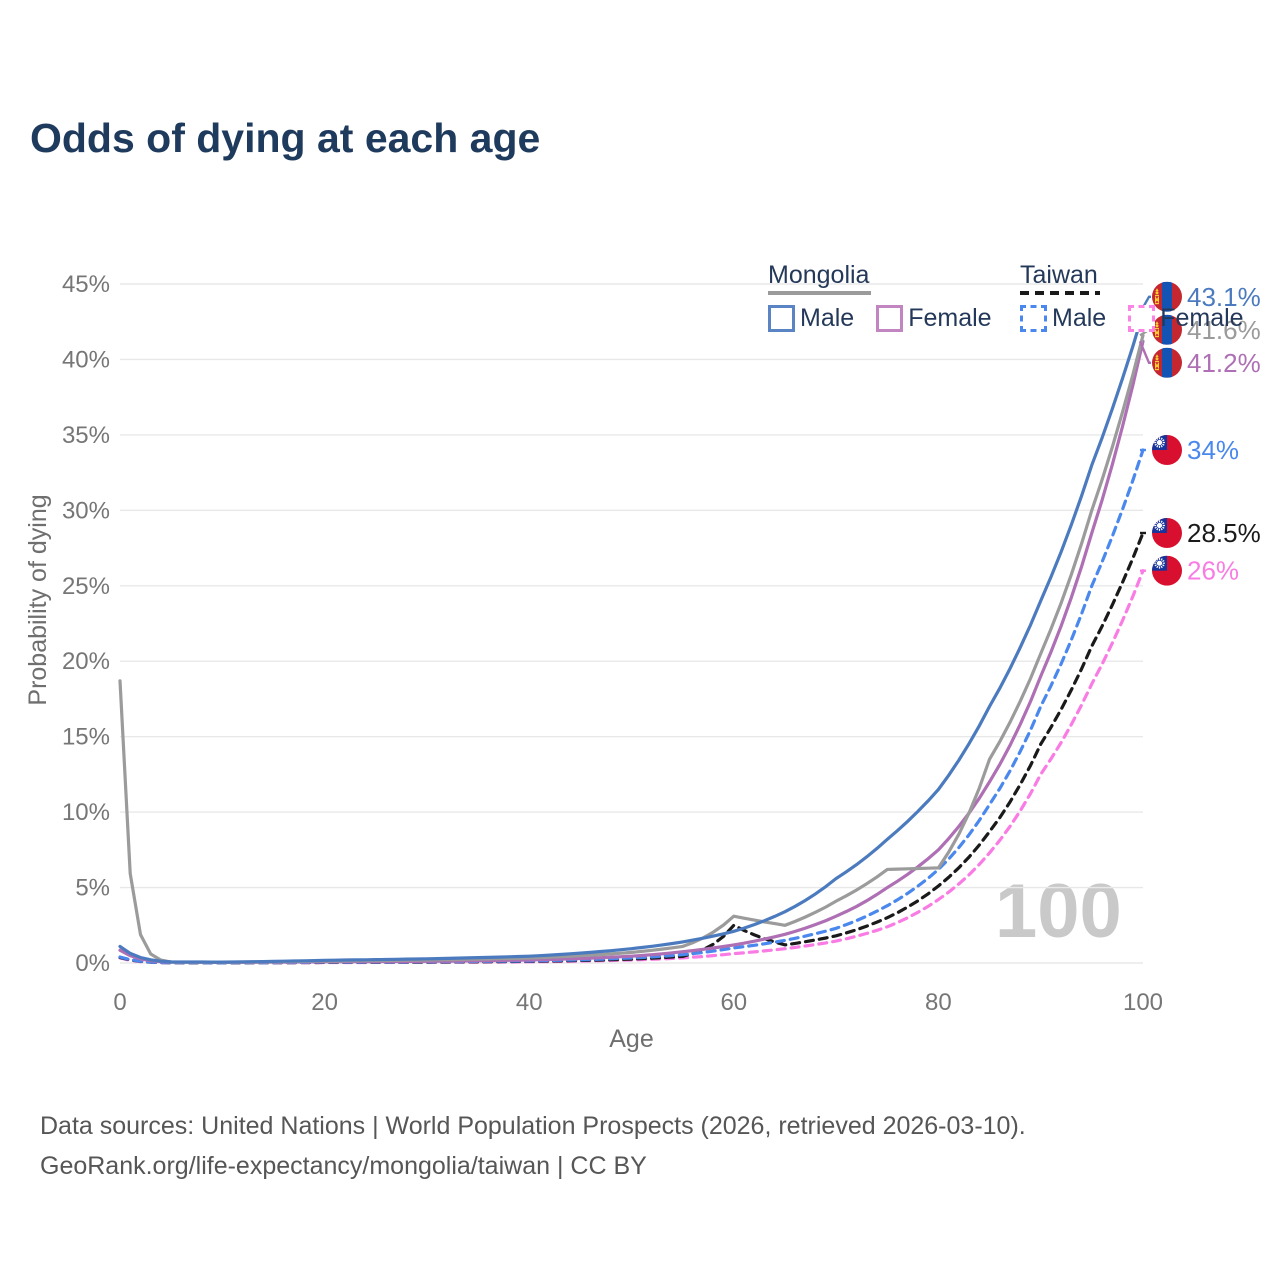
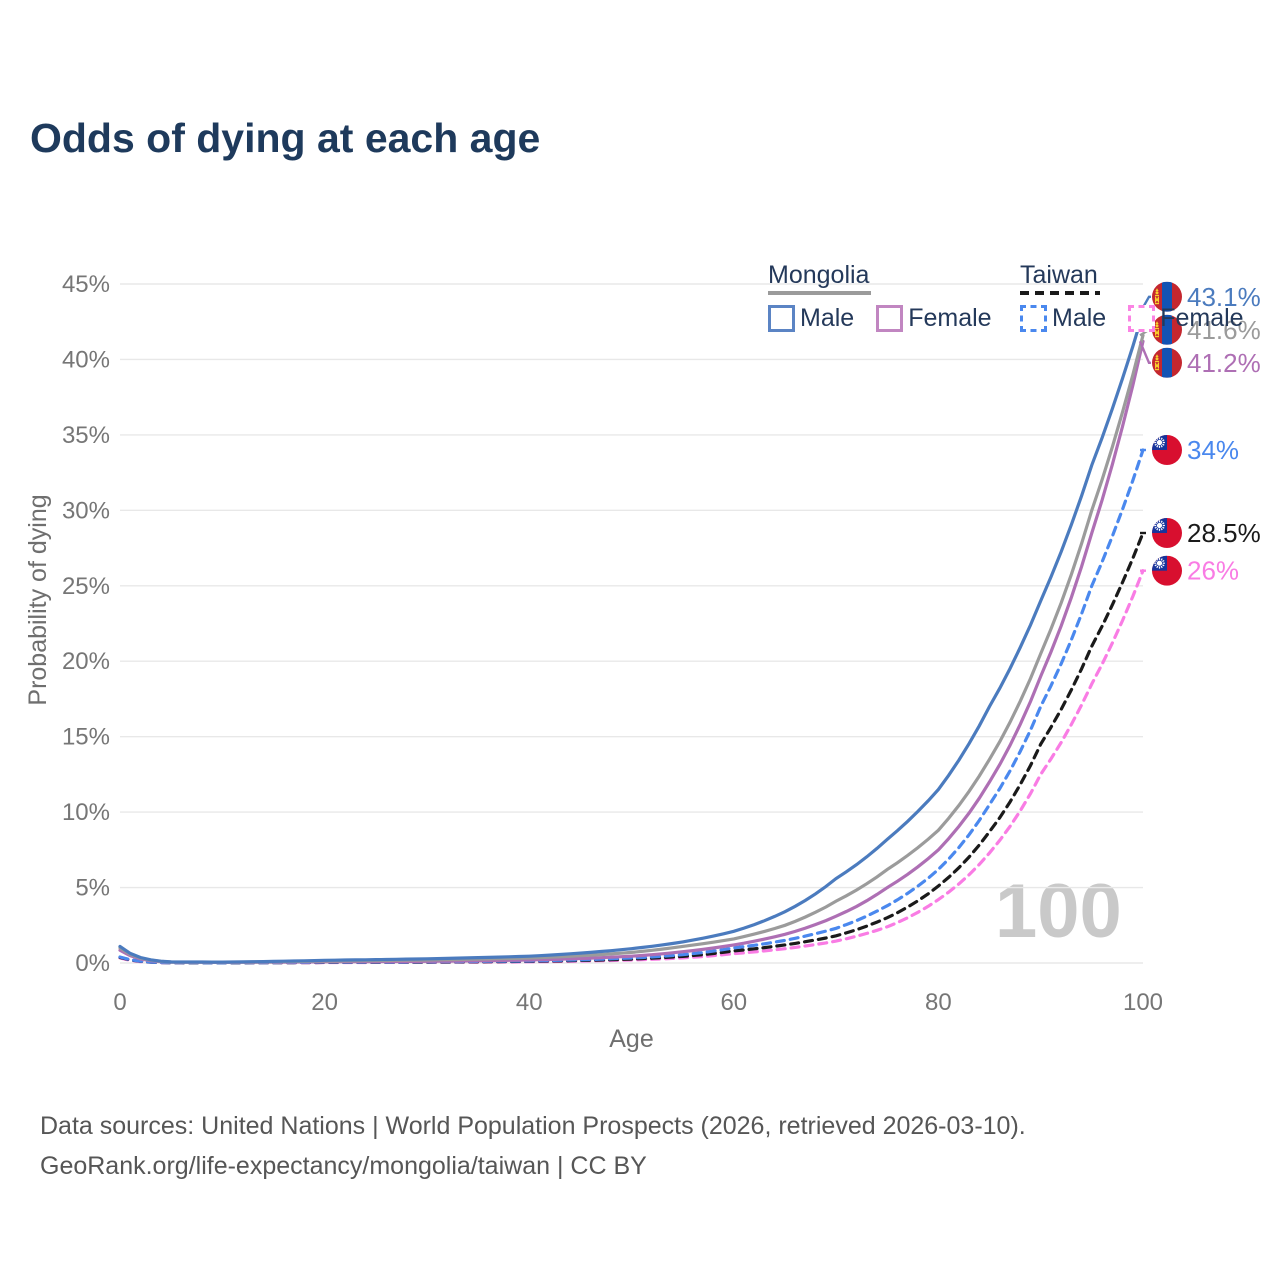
Mongolia/0: 18.7% -> 1.0%
Taiwan/60: 2.5% -> 0.8%
Mongolia/60: 3.1% -> 1.6%
Mongolia/80: 6.3% -> 8.8%
